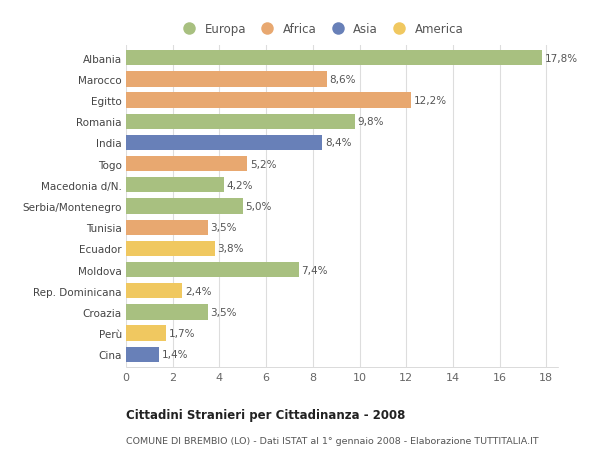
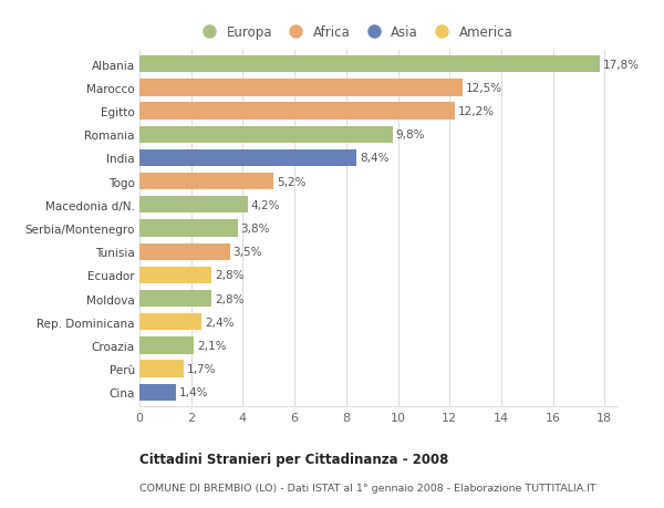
Marocco: 8,6% -> 12,5%
Serbia/Montenegro: 5,0% -> 3,8%
Ecuador: 3,8% -> 2,8%
Moldova: 7,4% -> 2,8%
Croazia: 3,5% -> 2,1%
